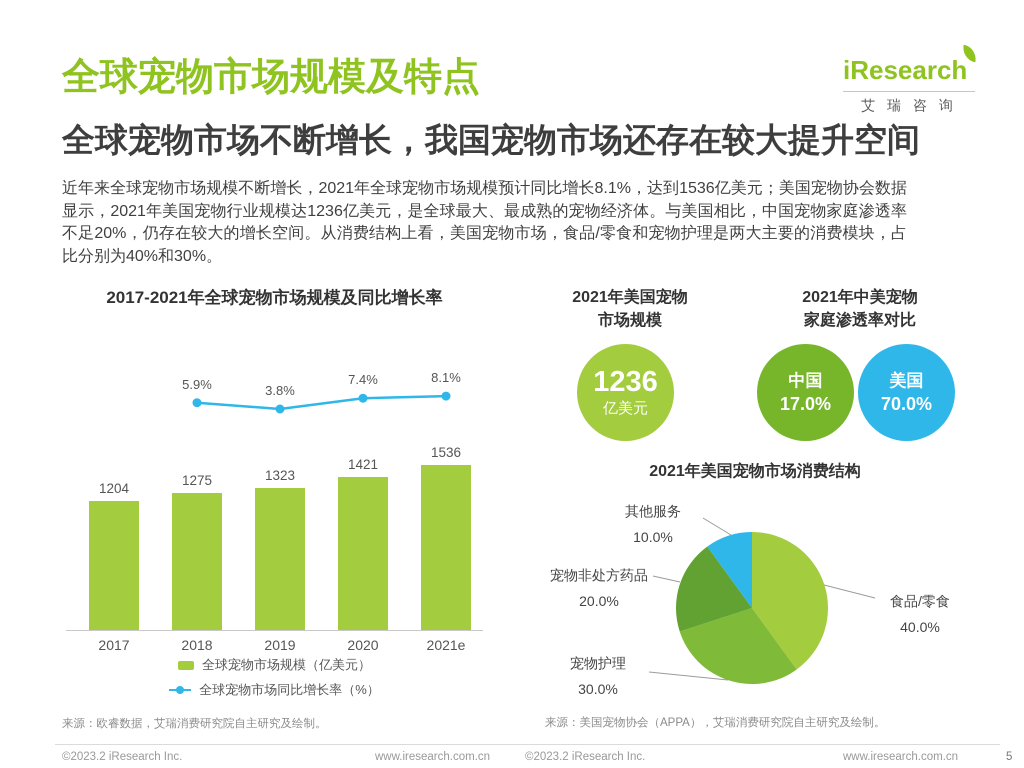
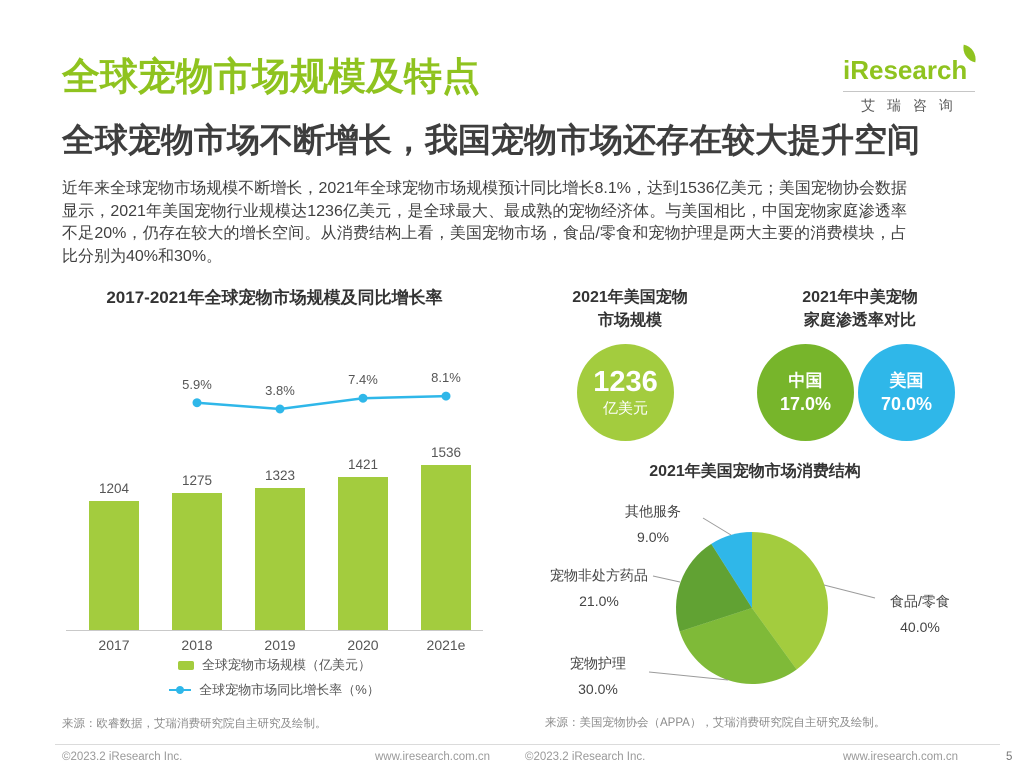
2021年美国宠物市场消费结构/宠物非处方药品: 20.0% -> 21.0%
2021年美国宠物市场消费结构/其他服务: 10.0% -> 9.0%
